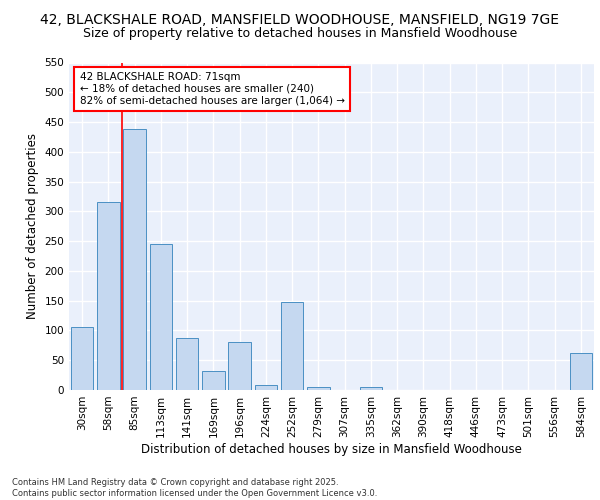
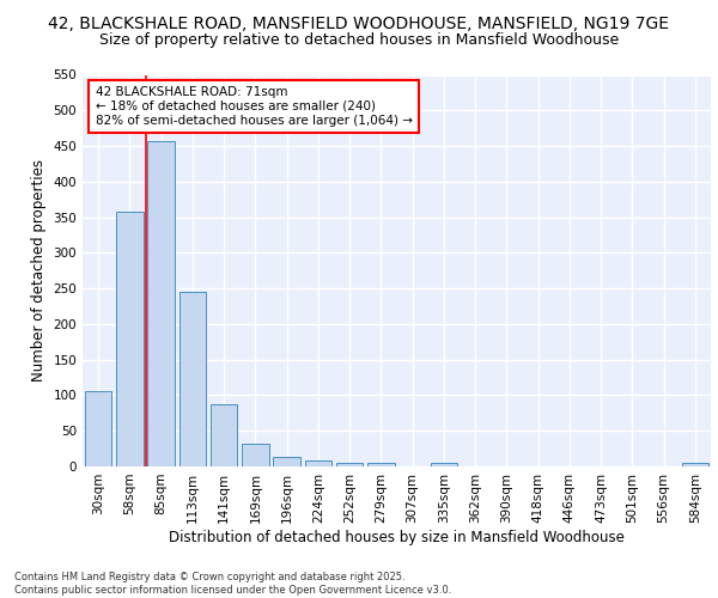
58sqm: 316 -> 357
85sqm: 438 -> 456
196sqm: 80 -> 13
252sqm: 148 -> 5
584sqm: 62 -> 5
